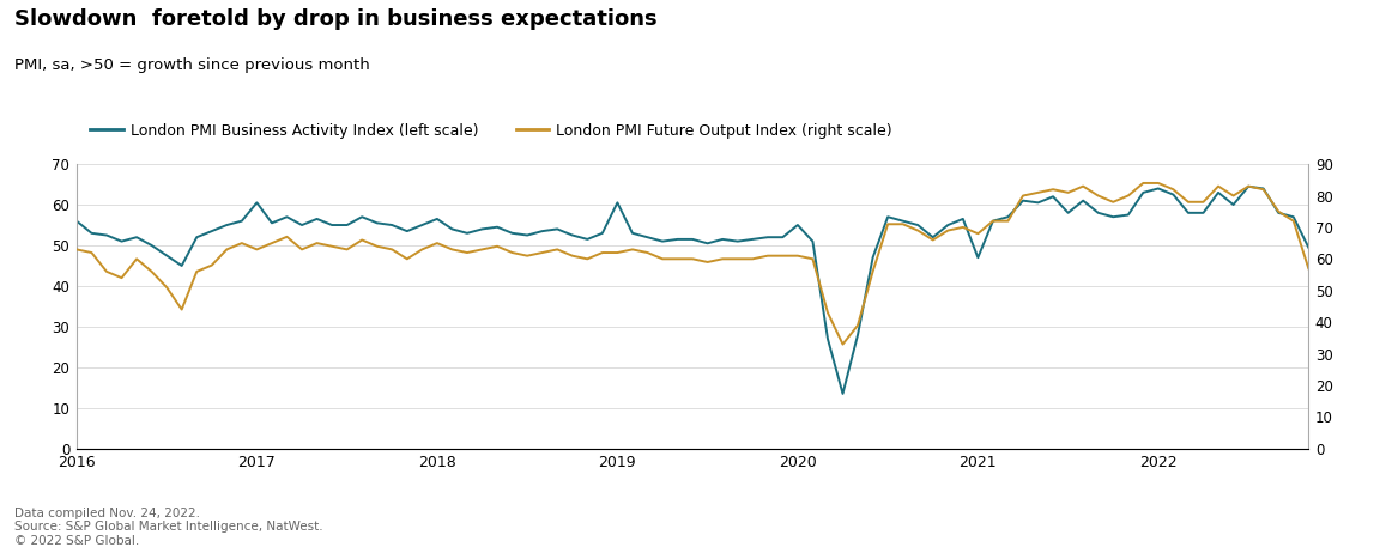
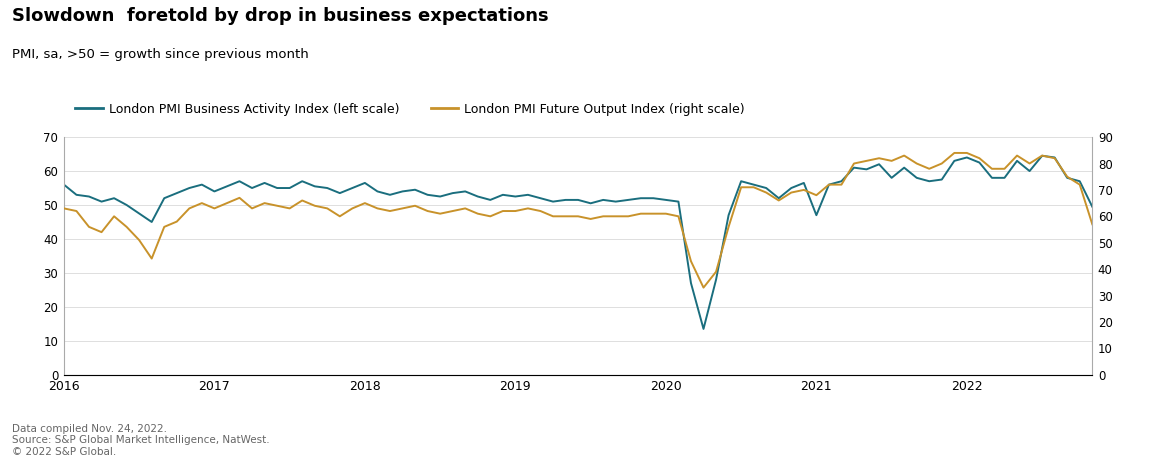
London PMI Business Activity Index (left scale)/2017: 60.5 -> 54.0
London PMI Business Activity Index (left scale)/2019: 60.5 -> 52.5
London PMI Business Activity Index (left scale)/2020: 55.0 -> 51.5
